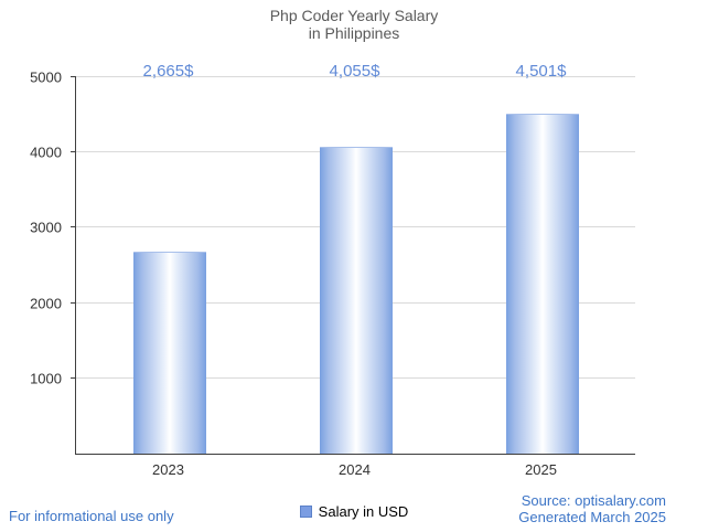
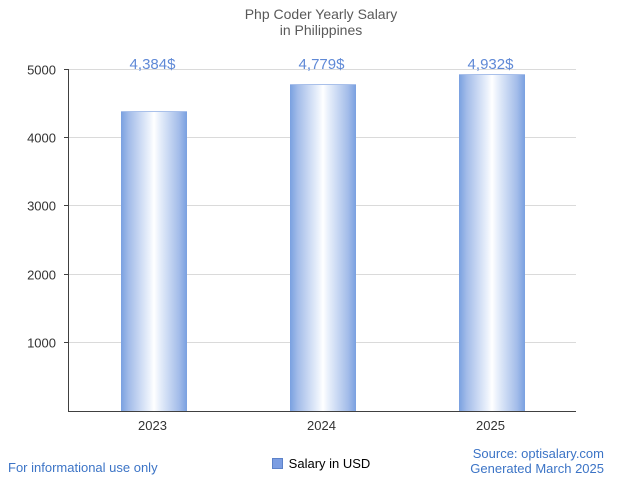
2023: 2,665 -> 4,384
2024: 4,055 -> 4,779
2025: 4,501 -> 4,932
